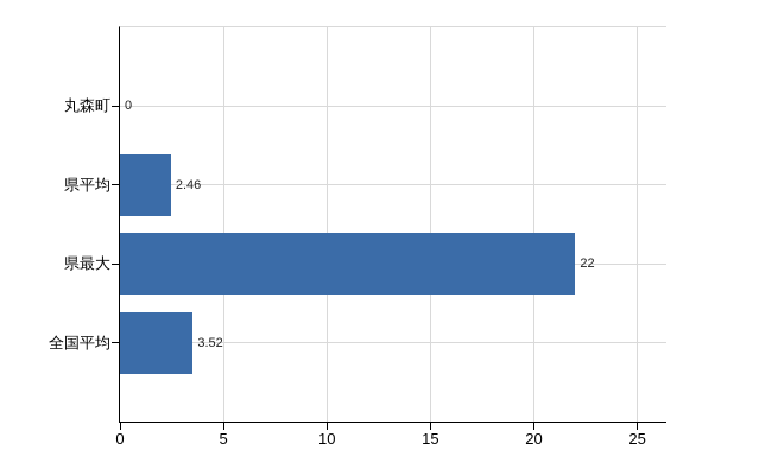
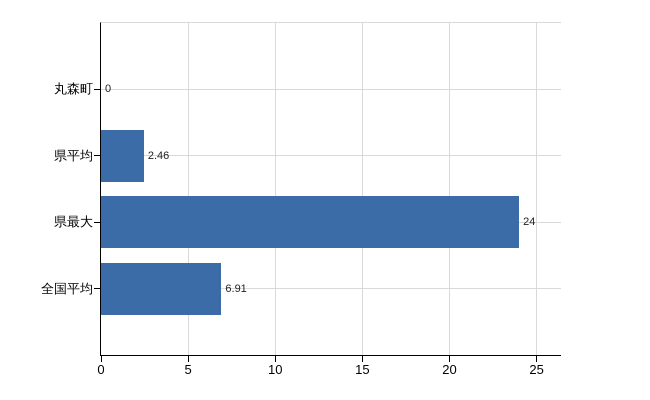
県最大: 22 -> 24
全国平均: 3.52 -> 6.91
